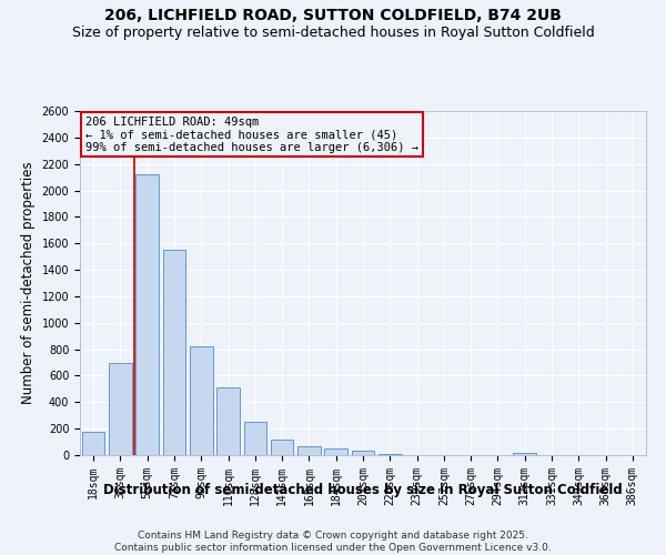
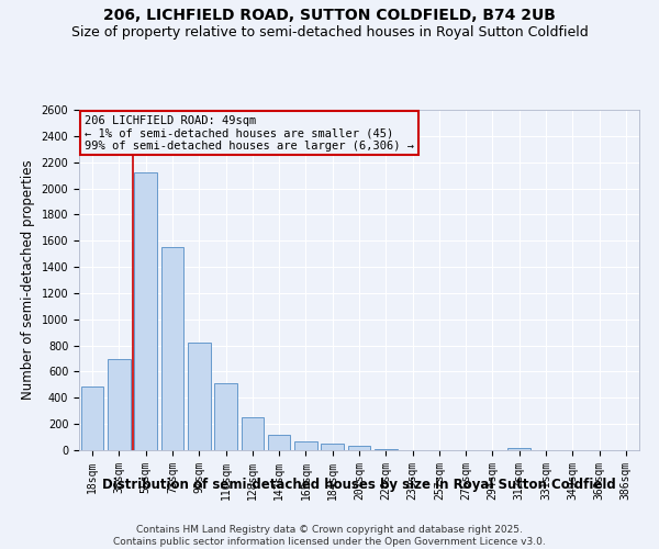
18sqm: 180 -> 490
